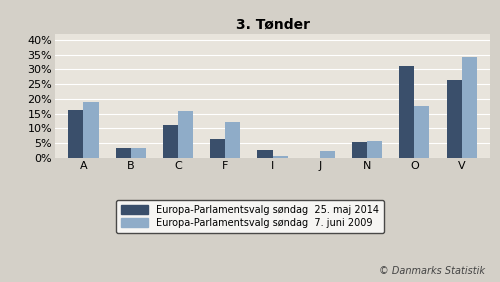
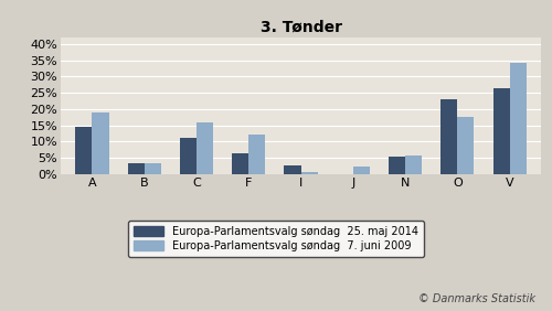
Europa-Parlamentsvalg søndag 25. maj 2014/A: 16.3% -> 14.5%
Europa-Parlamentsvalg søndag 25. maj 2014/O: 31.2% -> 23.0%
